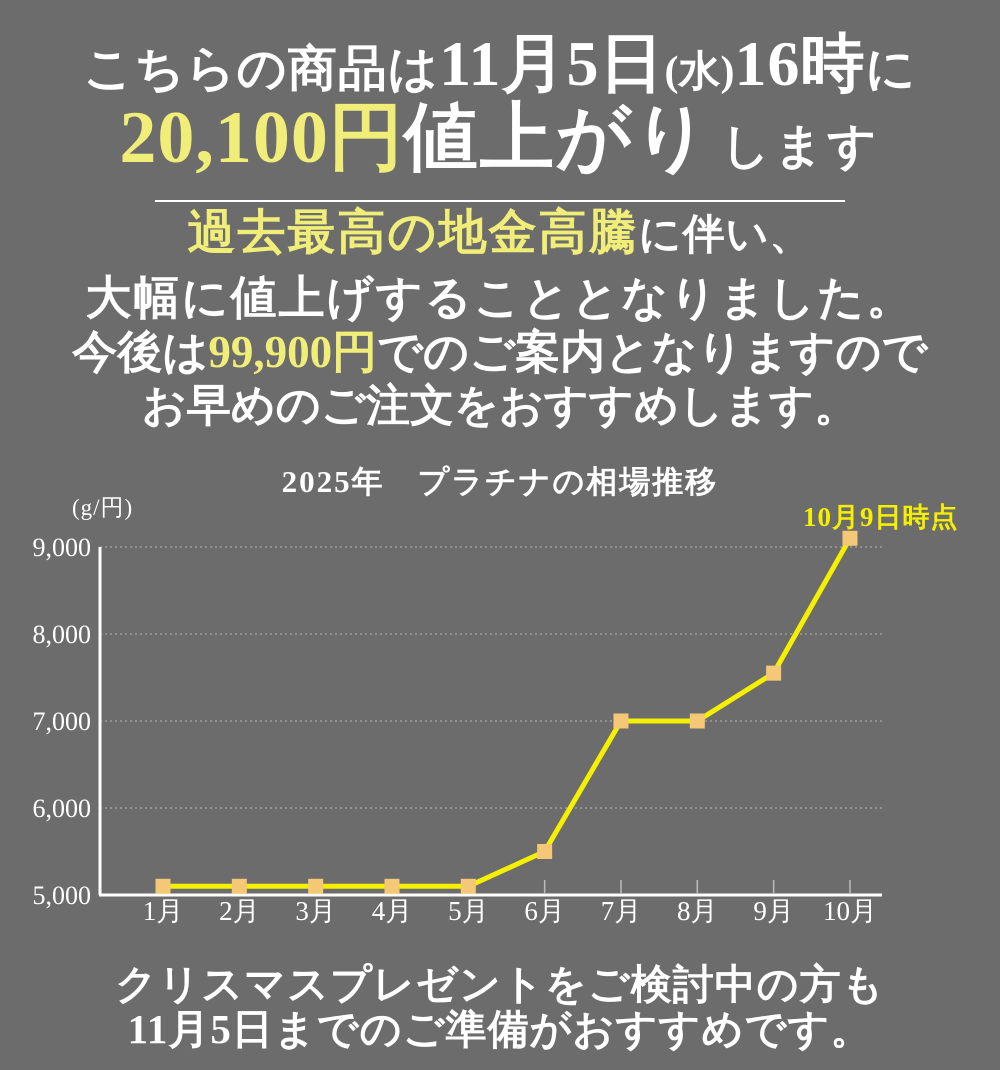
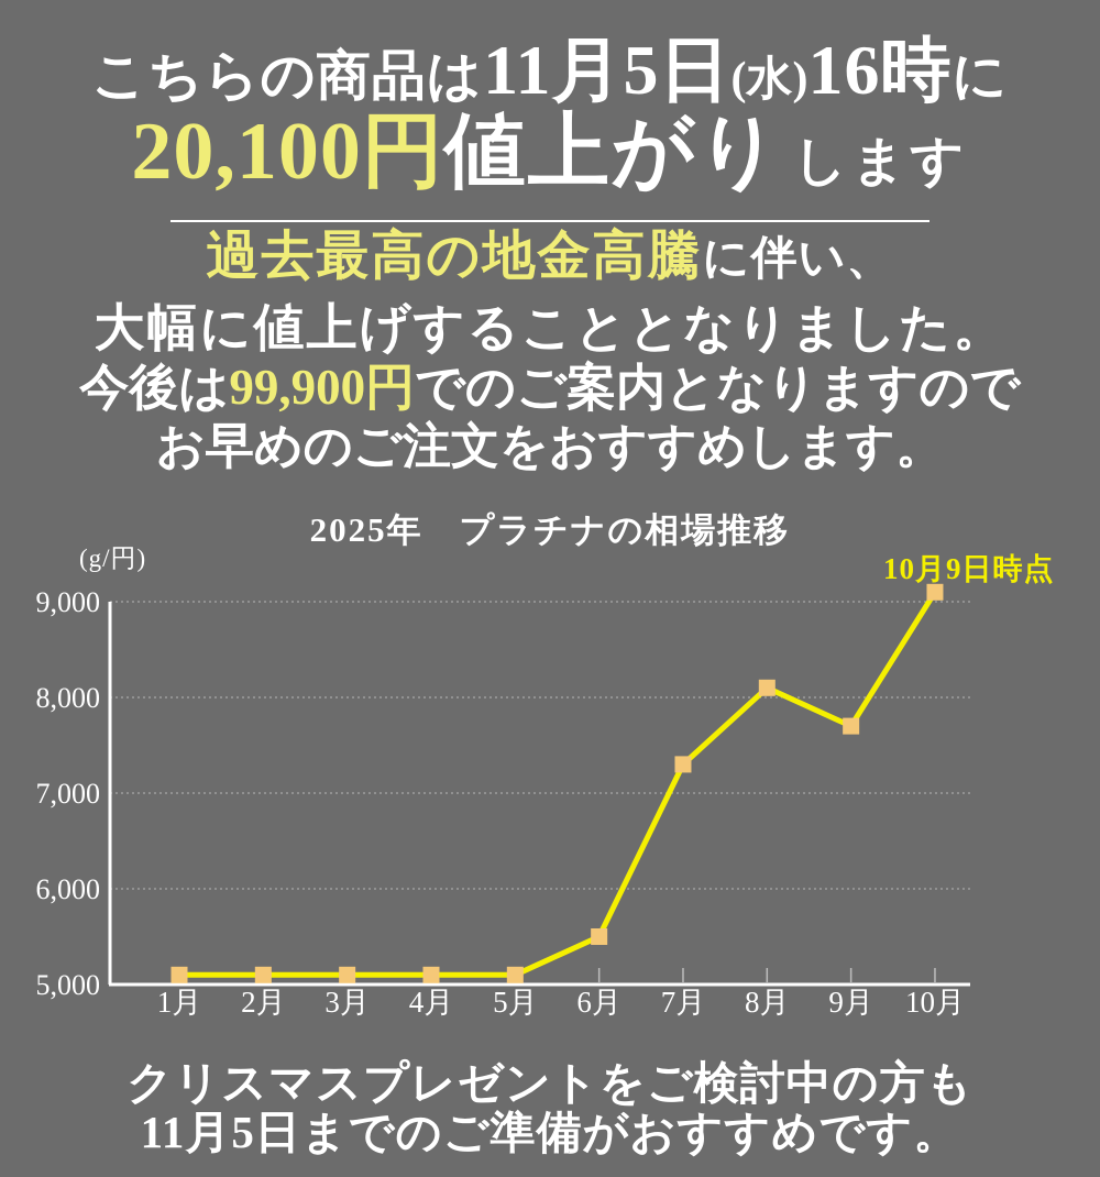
7月: 7000 -> 7300
8月: 7000 -> 8100
9月: 7600 -> 7700
